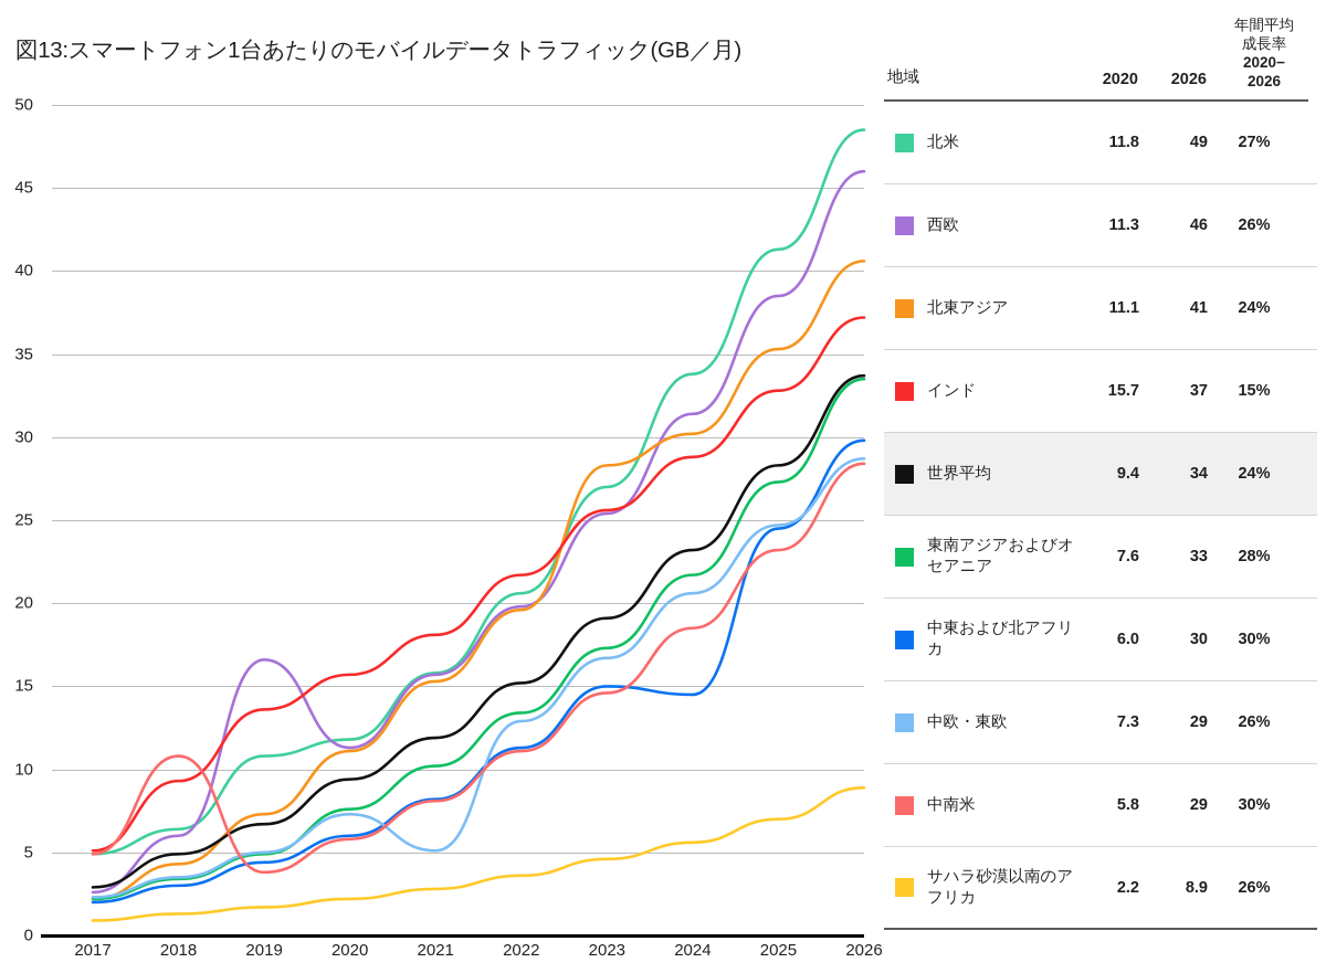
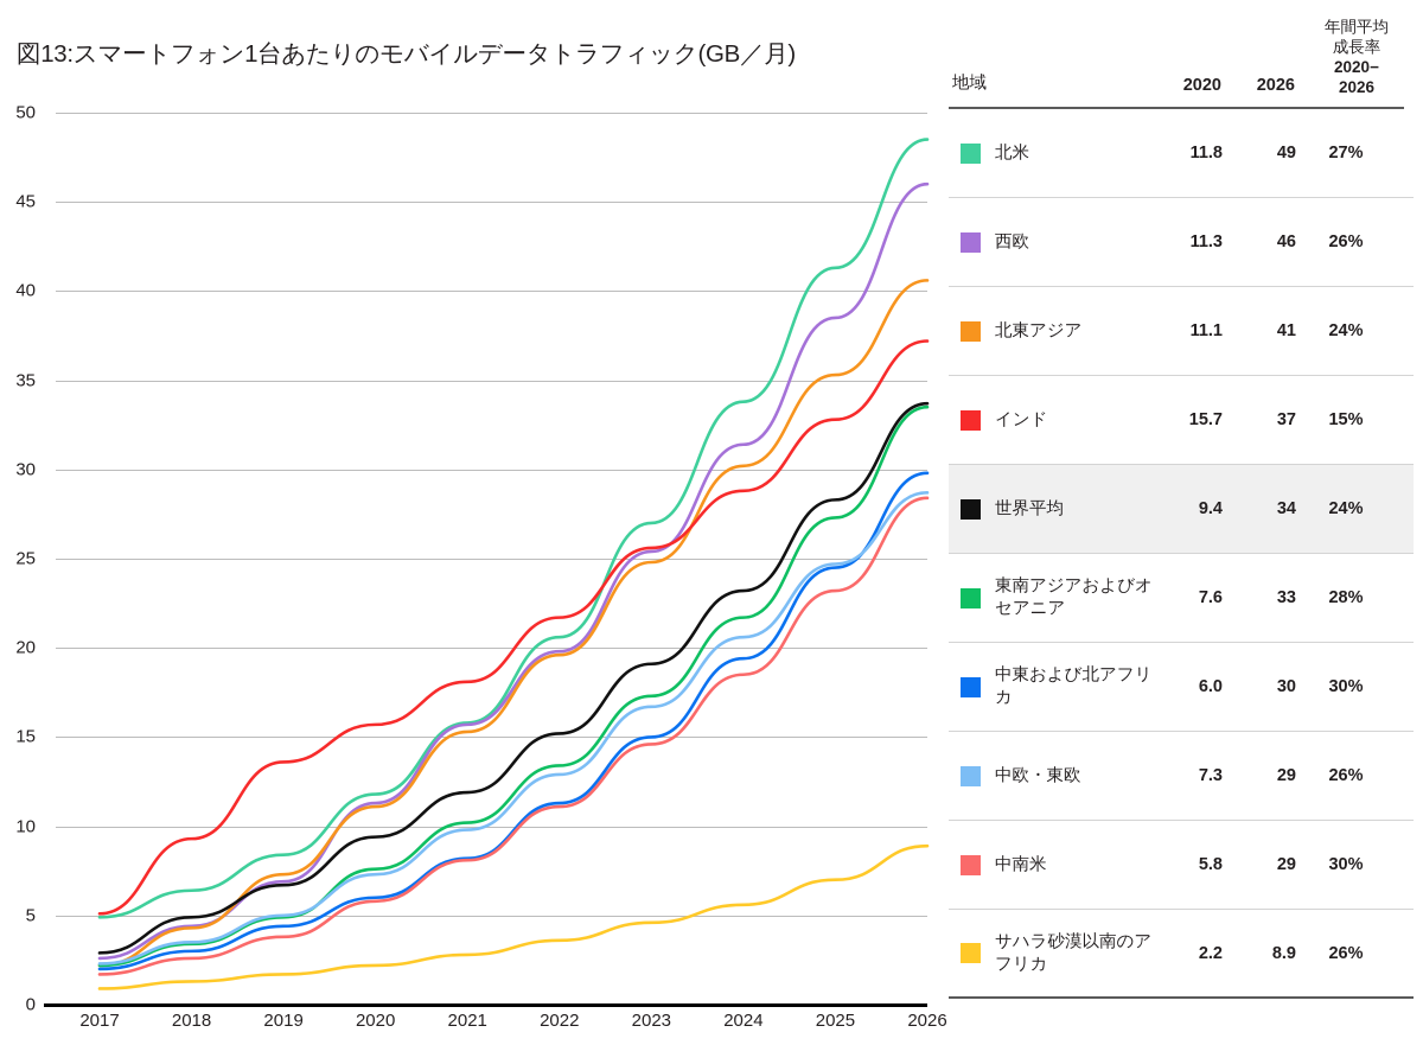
中南米/2017: 4.9 -> 1.7
西欧/2018: 6.0 -> 4.4
中南米/2018: 10.8 -> 2.6
北米/2019: 10.8 -> 8.4
西欧/2019: 16.6 -> 6.9
中欧・東欧/2021: 5.1 -> 9.8
北東アジア/2023: 28.3 -> 24.8
中東および北アフリカ/2024: 14.5 -> 19.4
